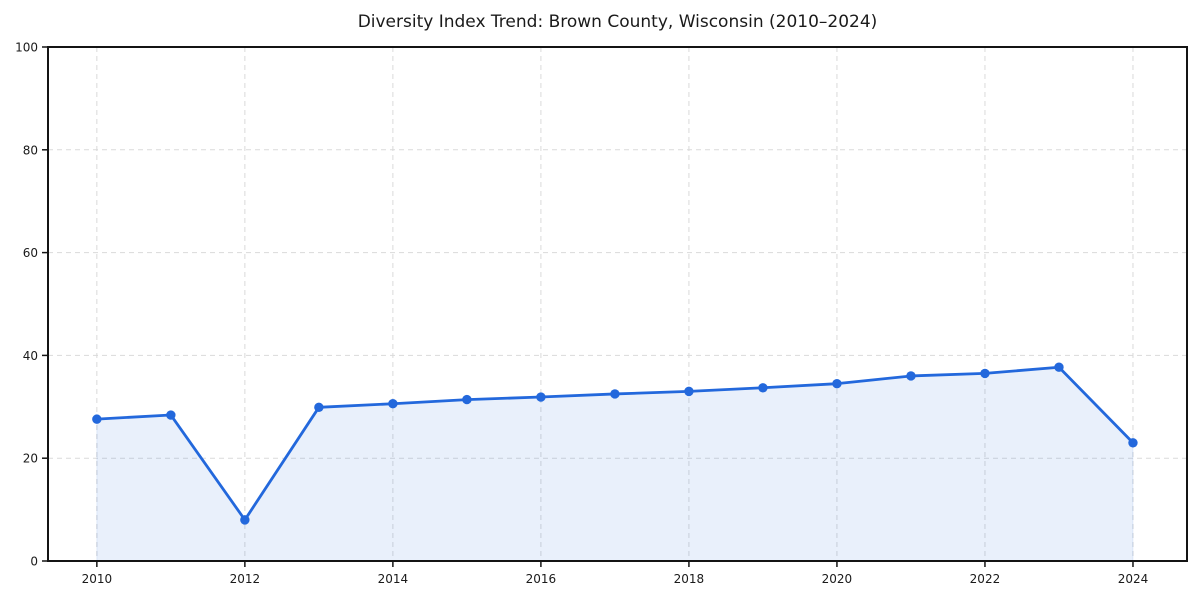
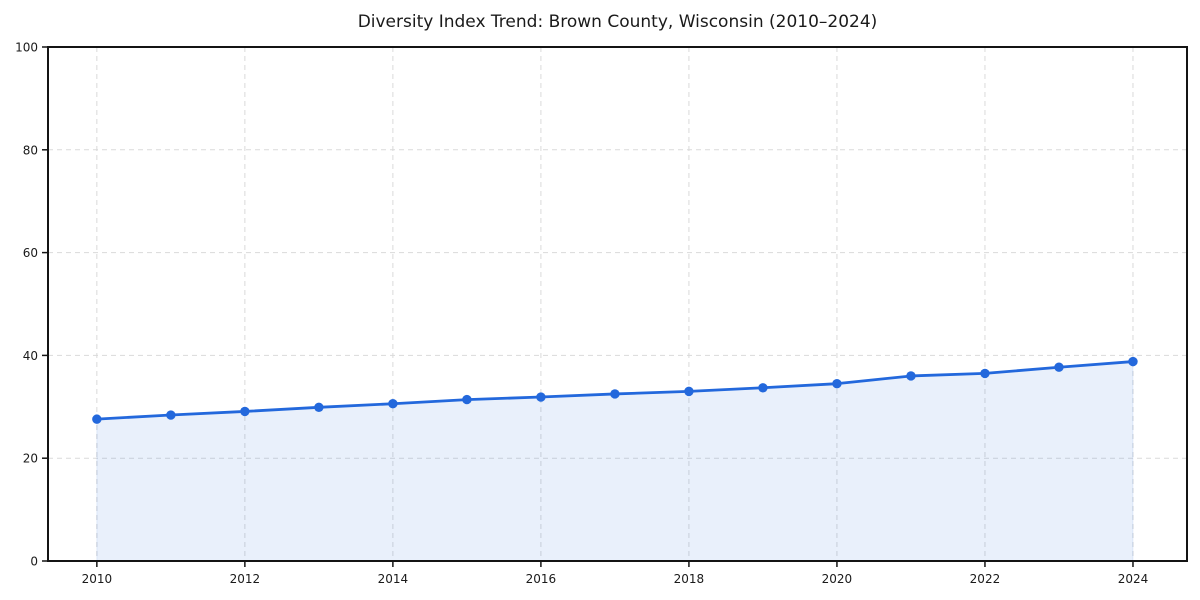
2012: 8 -> 29
2024: 23 -> 39
